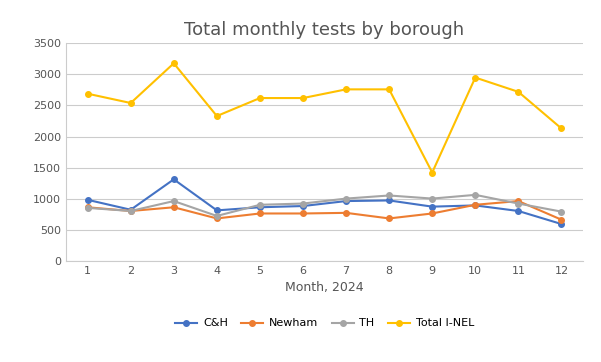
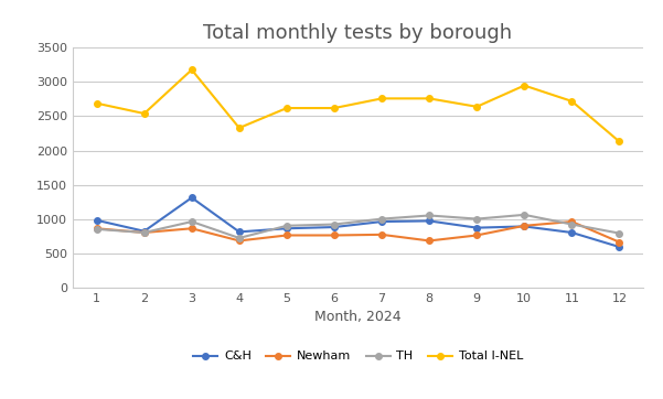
Total I-NEL/9: 1420 -> 2640
